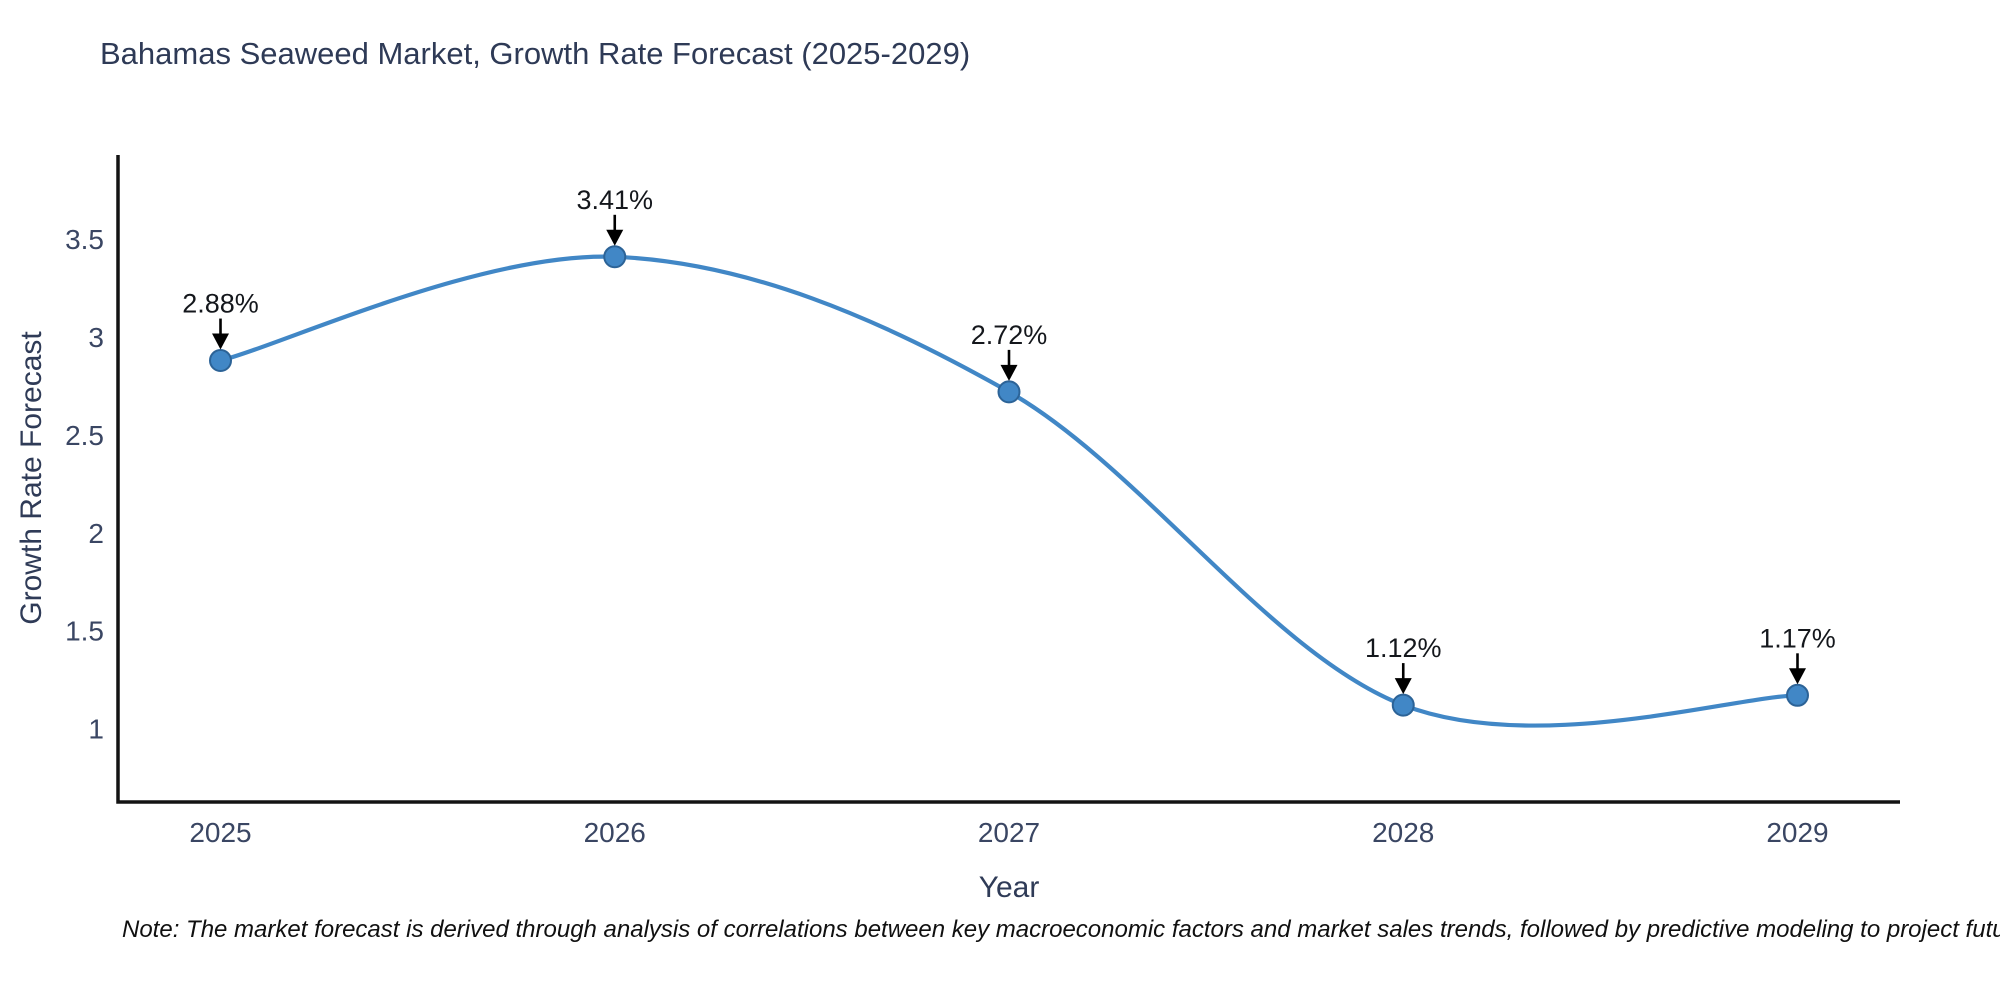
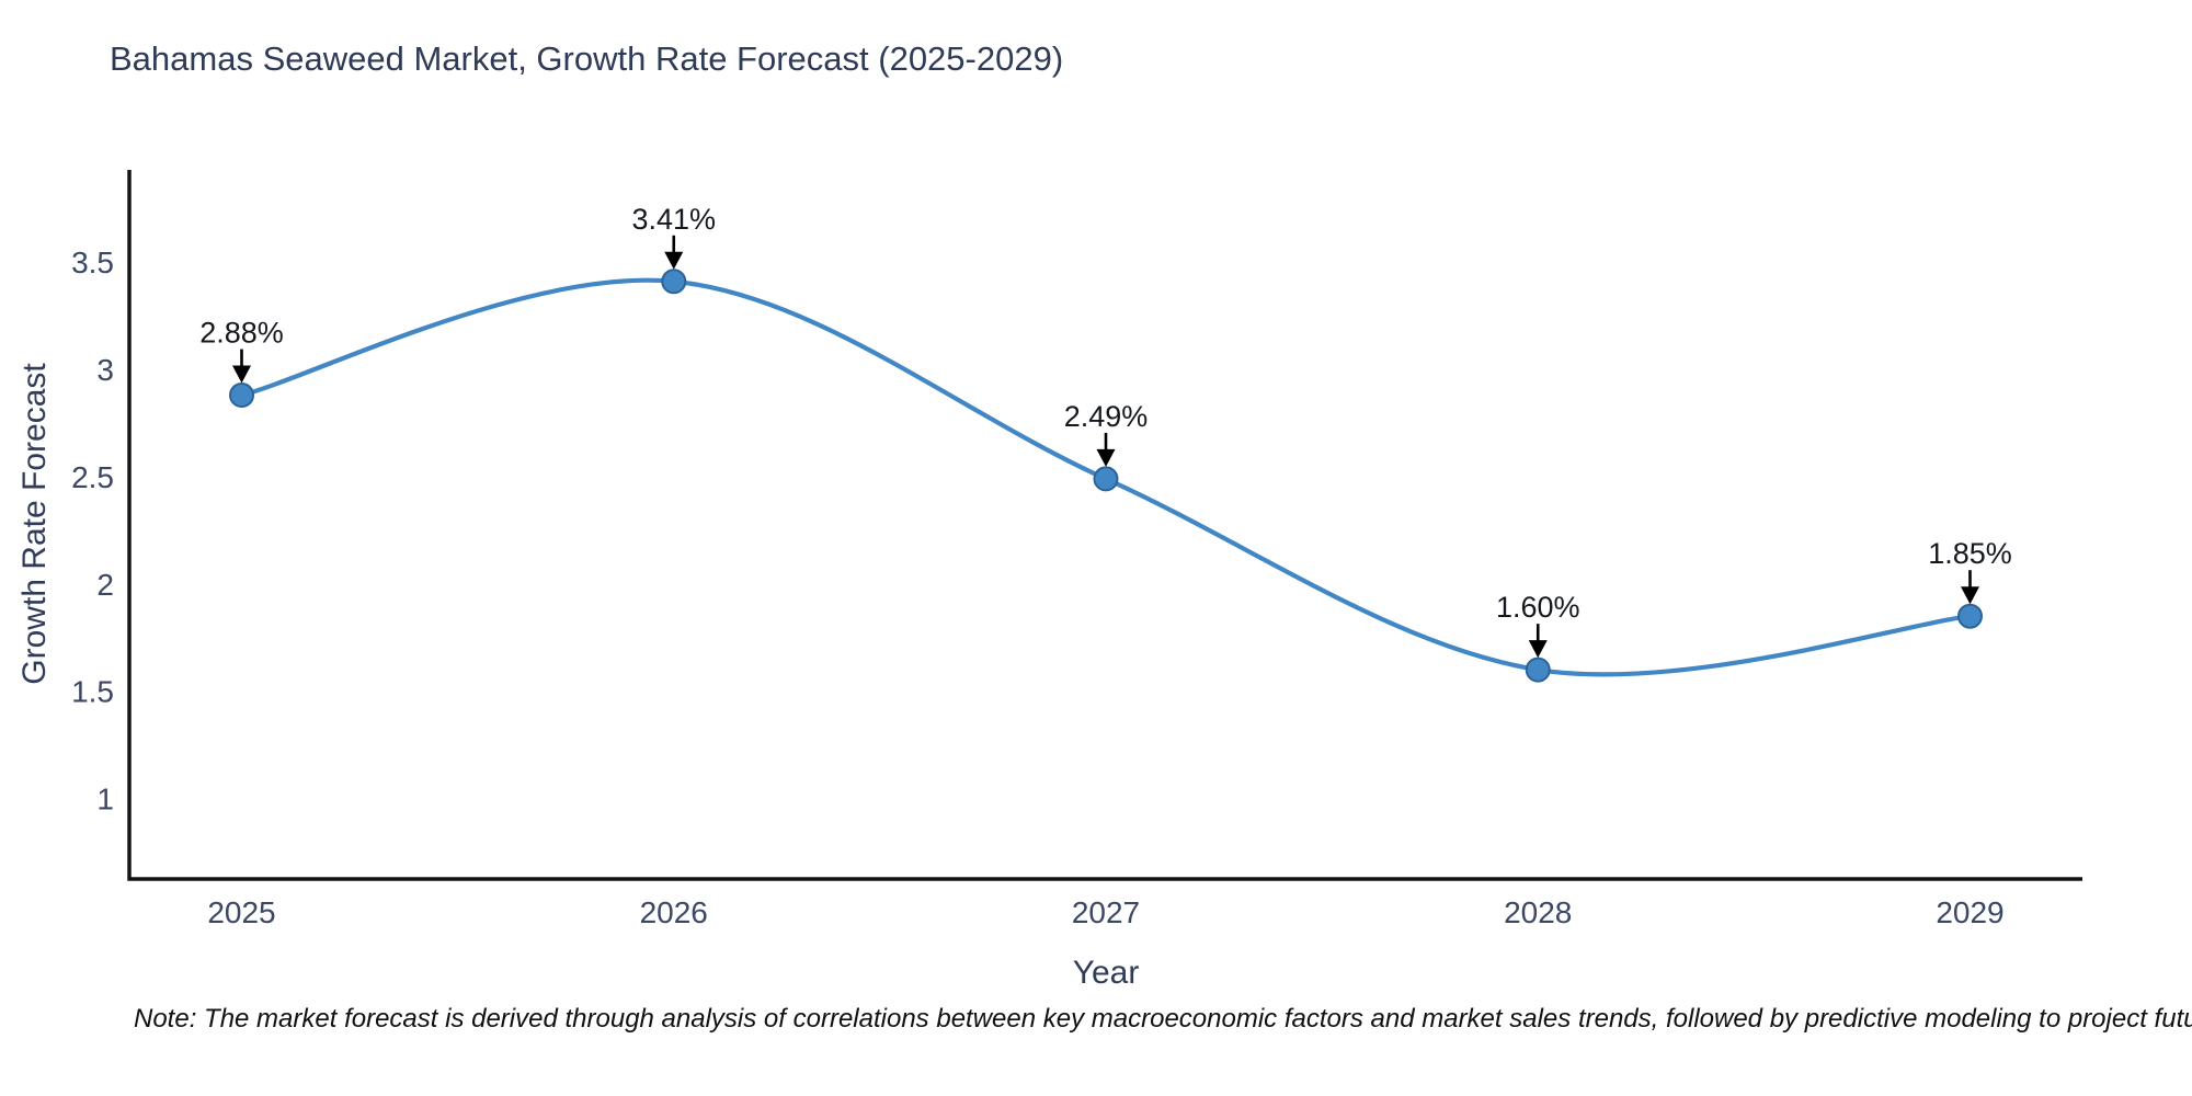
2027: 2.72% -> 2.49%
2028: 1.12% -> 1.60%
2029: 1.17% -> 1.85%
